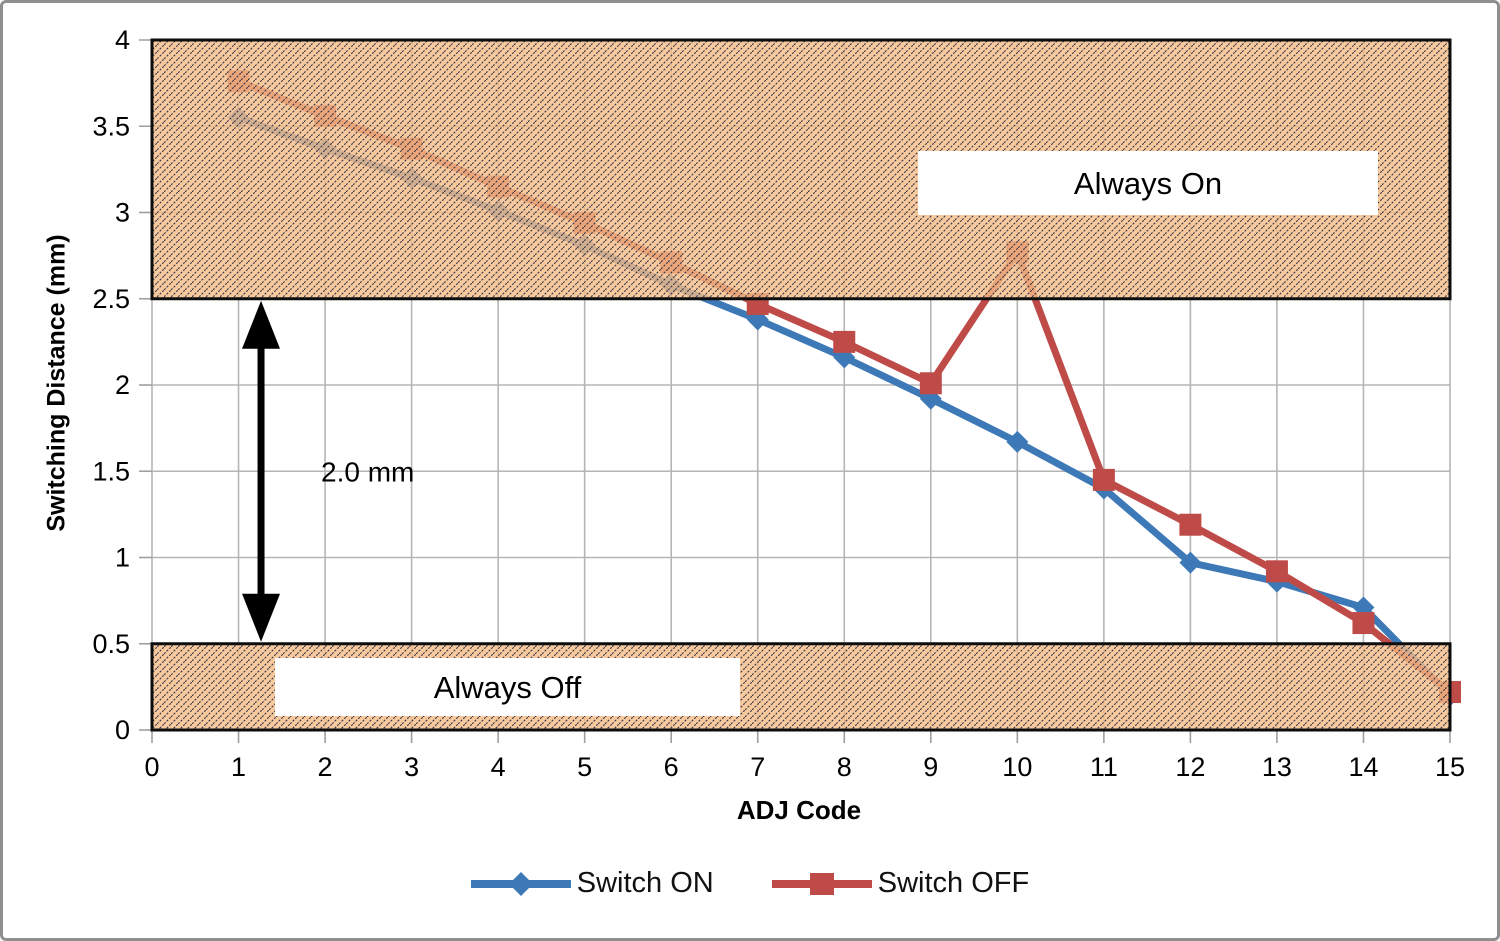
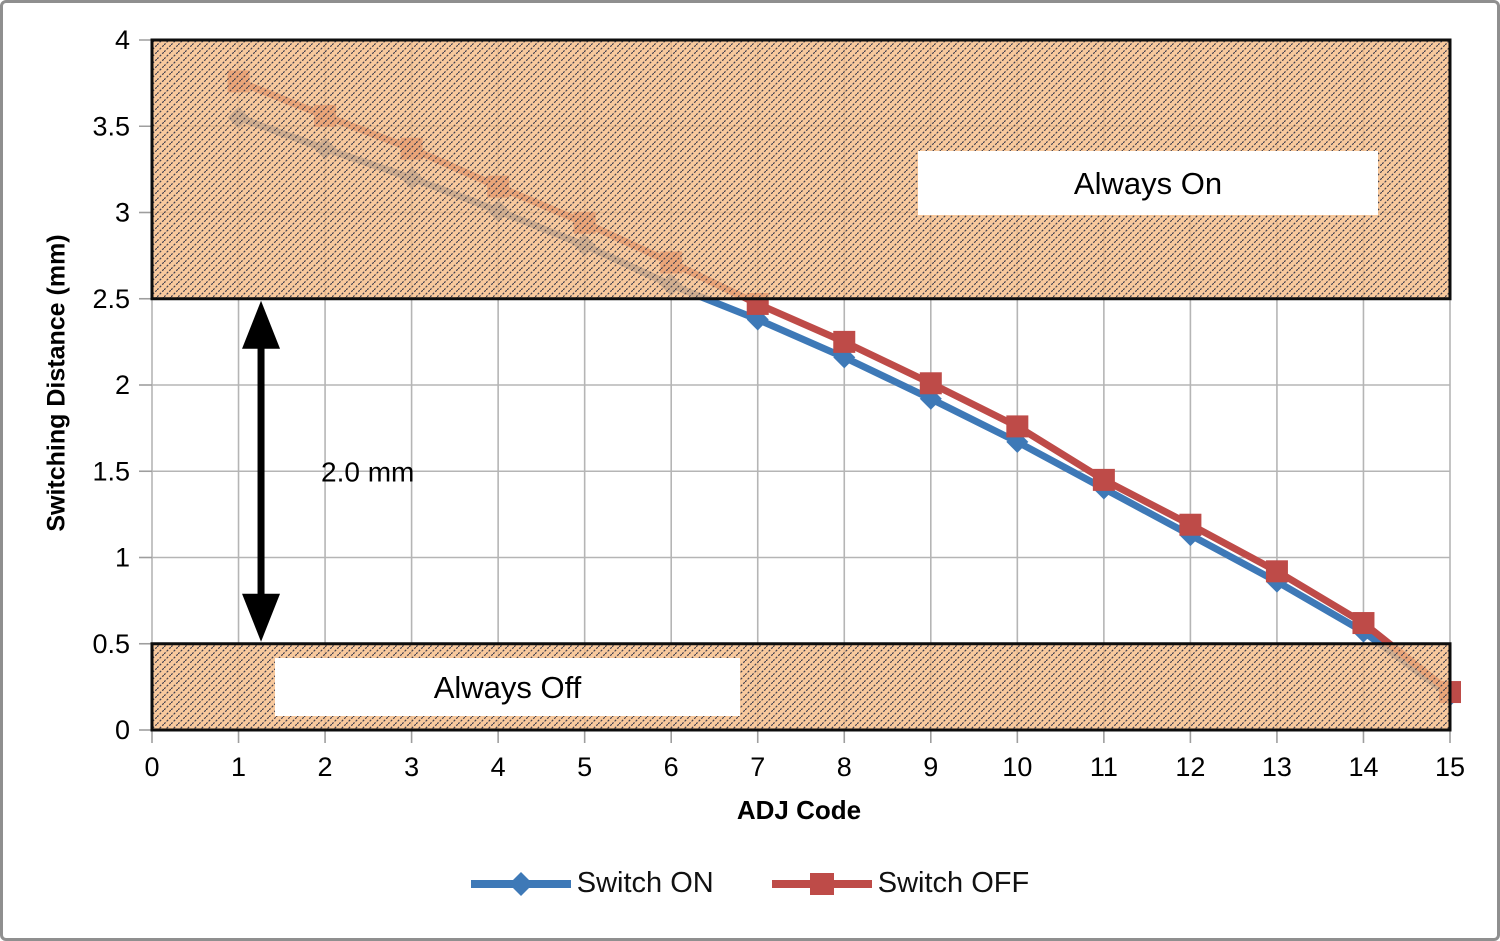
Switch OFF/10: 2.77 -> 1.76
Switch ON/12: 0.97 -> 1.13
Switch ON/14: 0.71 -> 0.57
